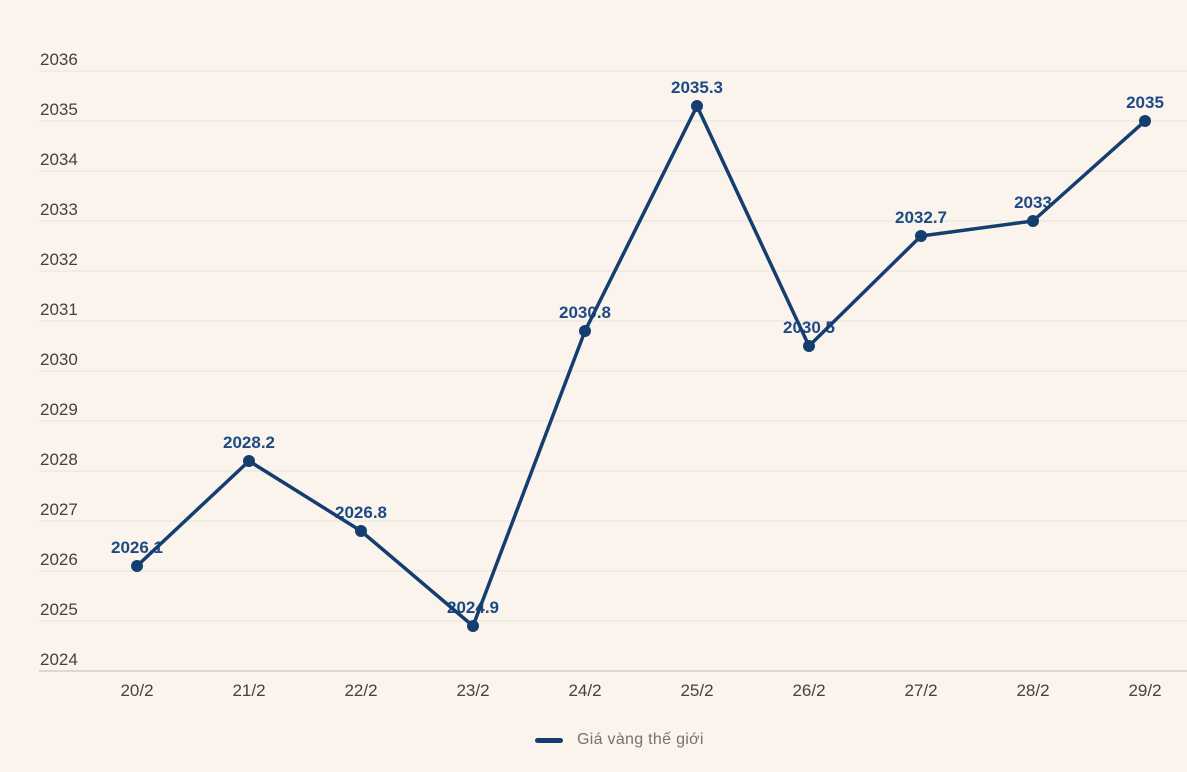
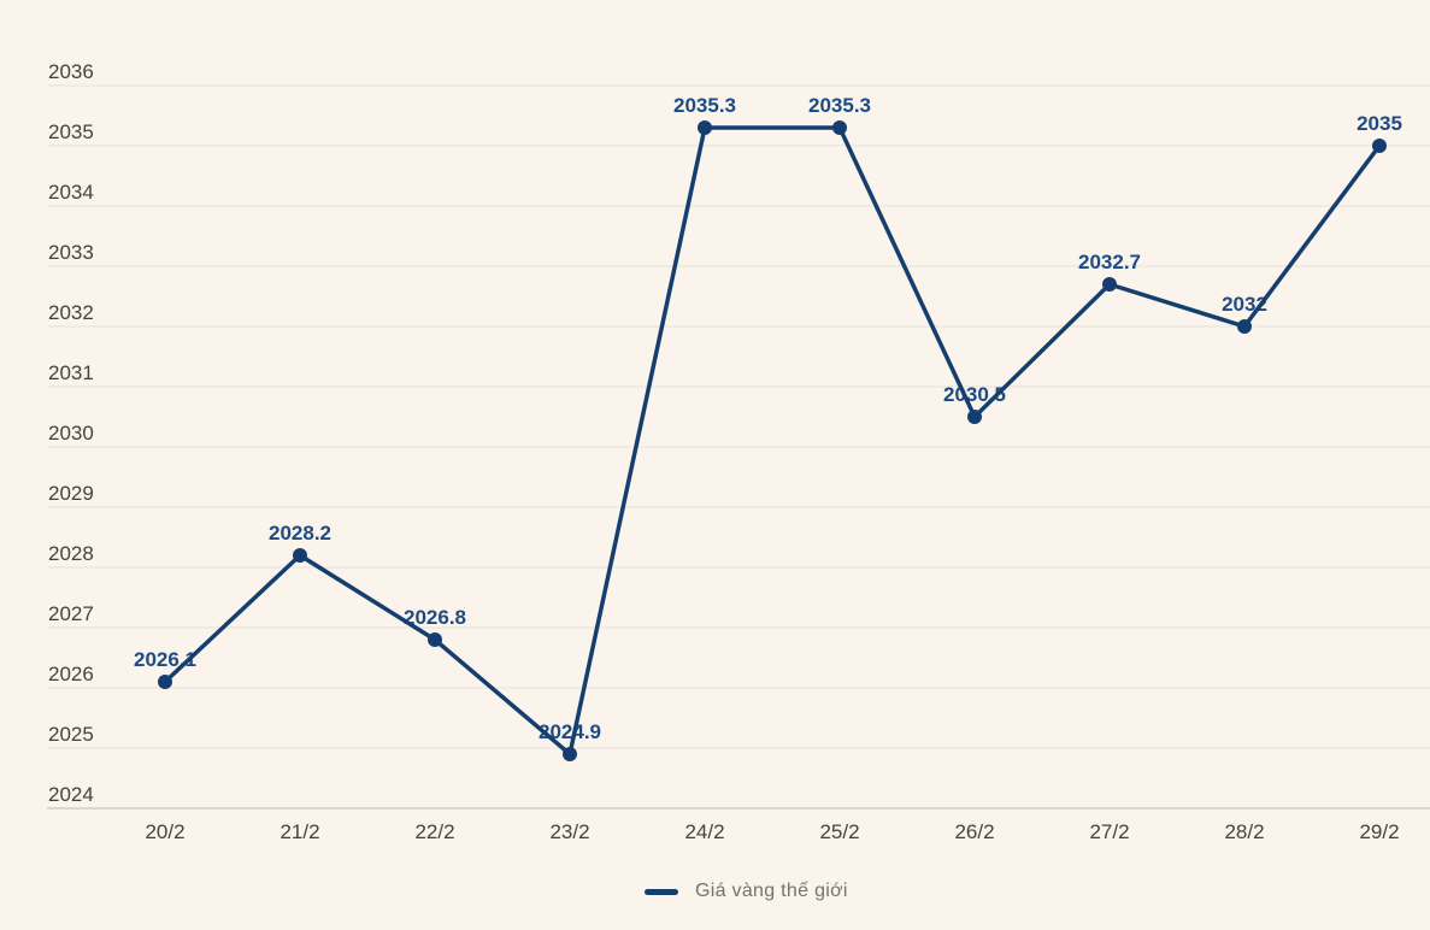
24/2: 2030.8 -> 2035.3
28/2: 2033 -> 2032
